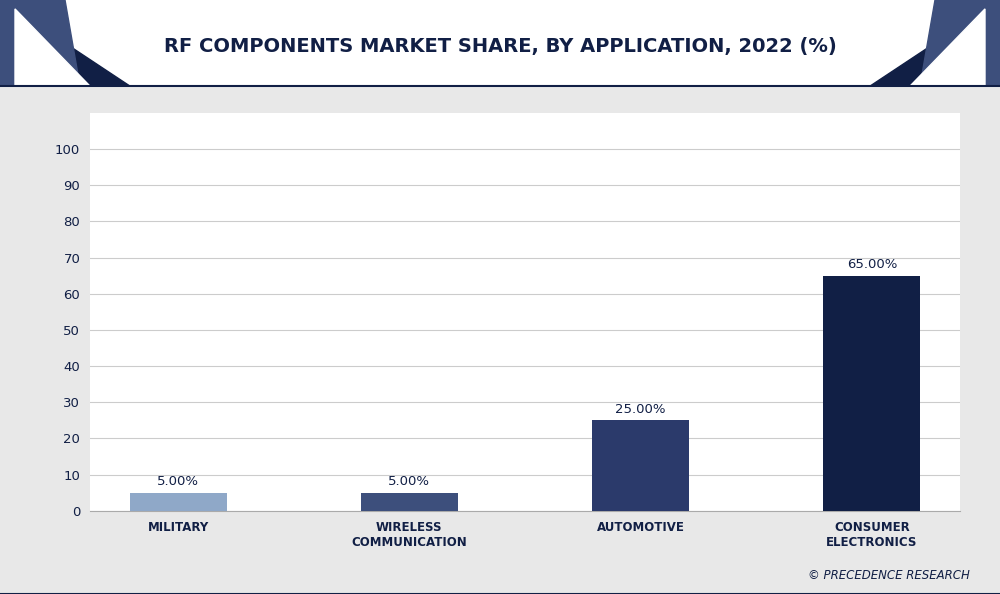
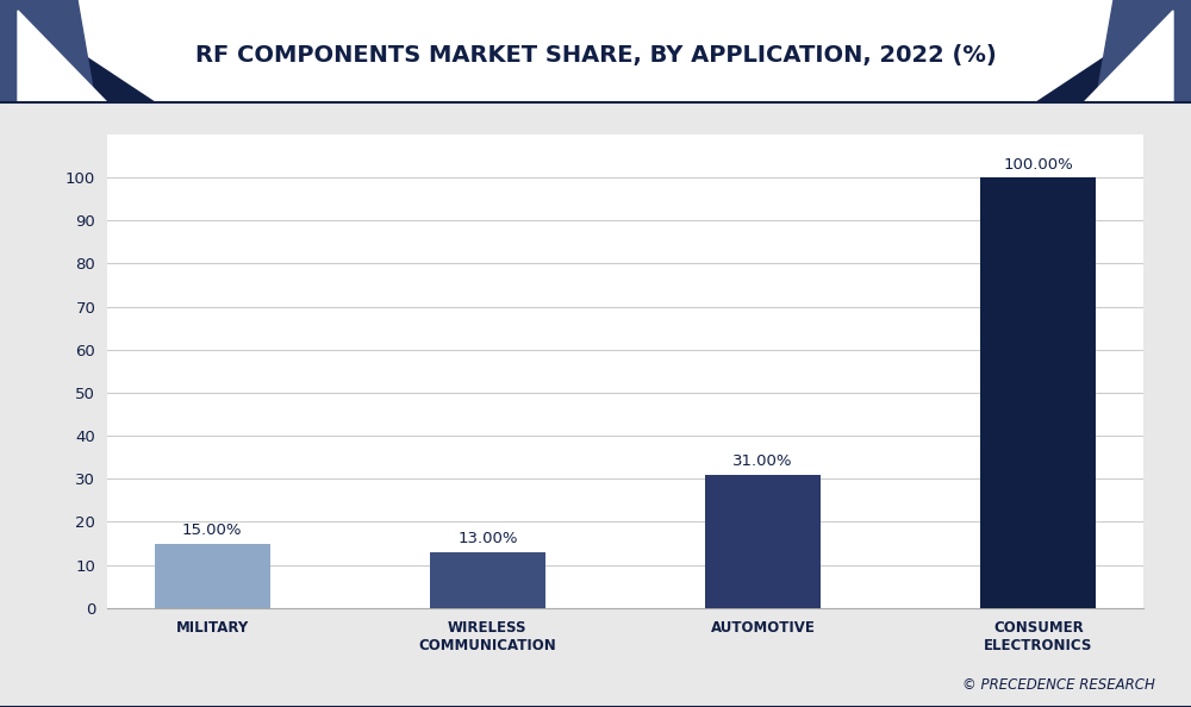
MILITARY: 5.00% -> 15.00%
WIRELESS COMMUNICATION: 5.00% -> 13.00%
AUTOMOTIVE: 25.00% -> 31.00%
CONSUMER ELECTRONICS: 65.00% -> 100.00%
